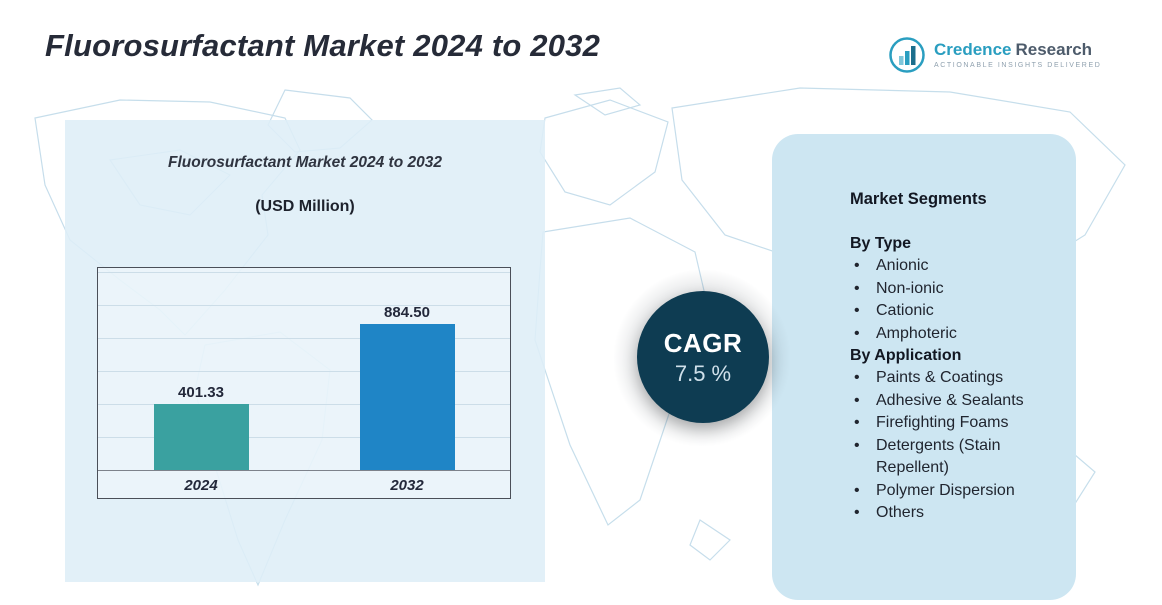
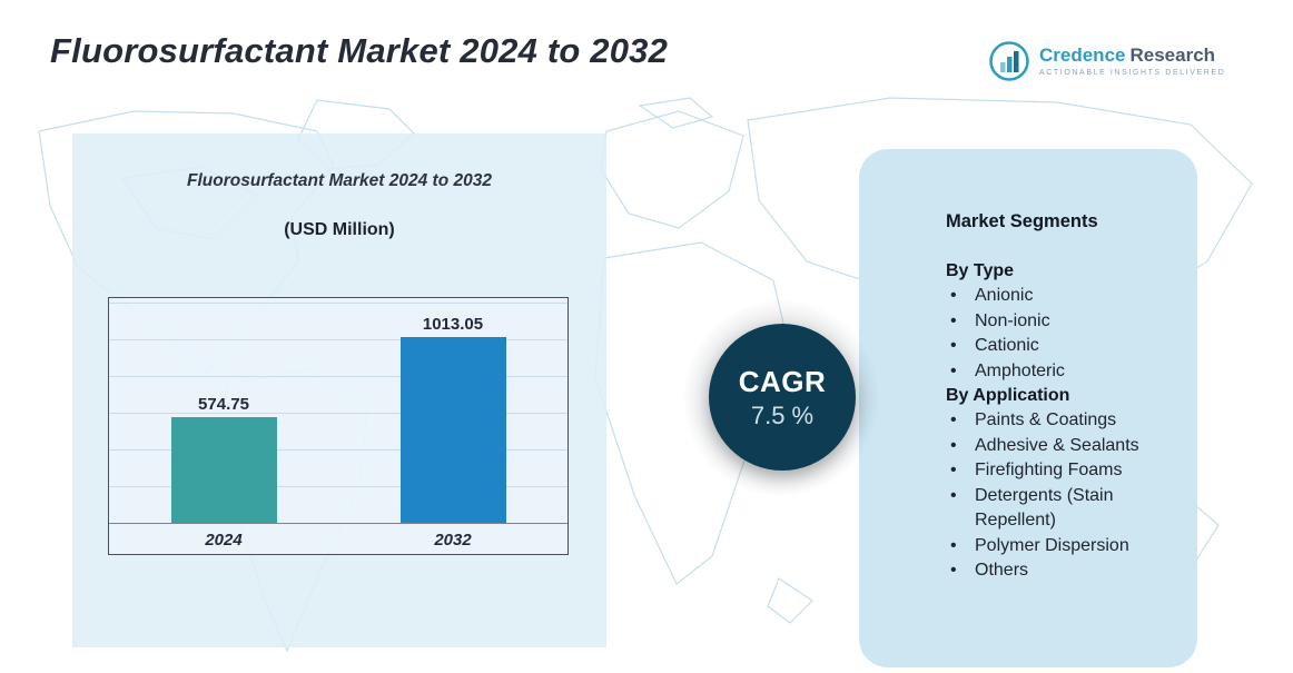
2024: 401.33 -> 574.75
2032: 884.50 -> 1013.05
